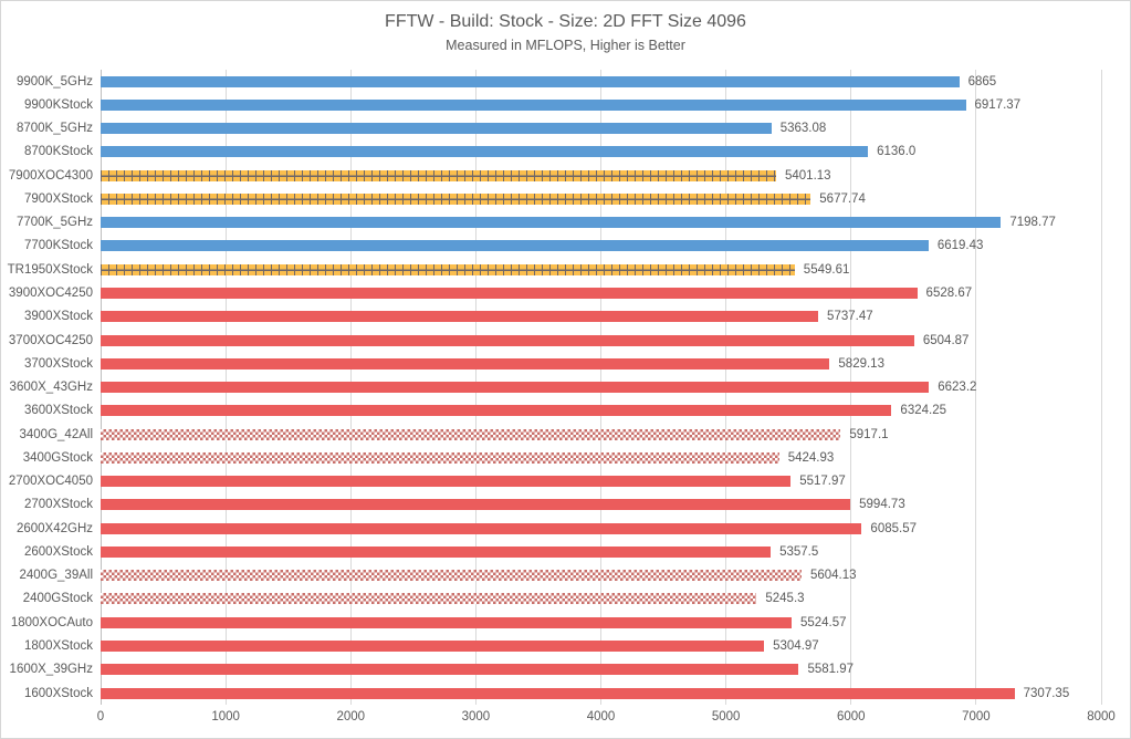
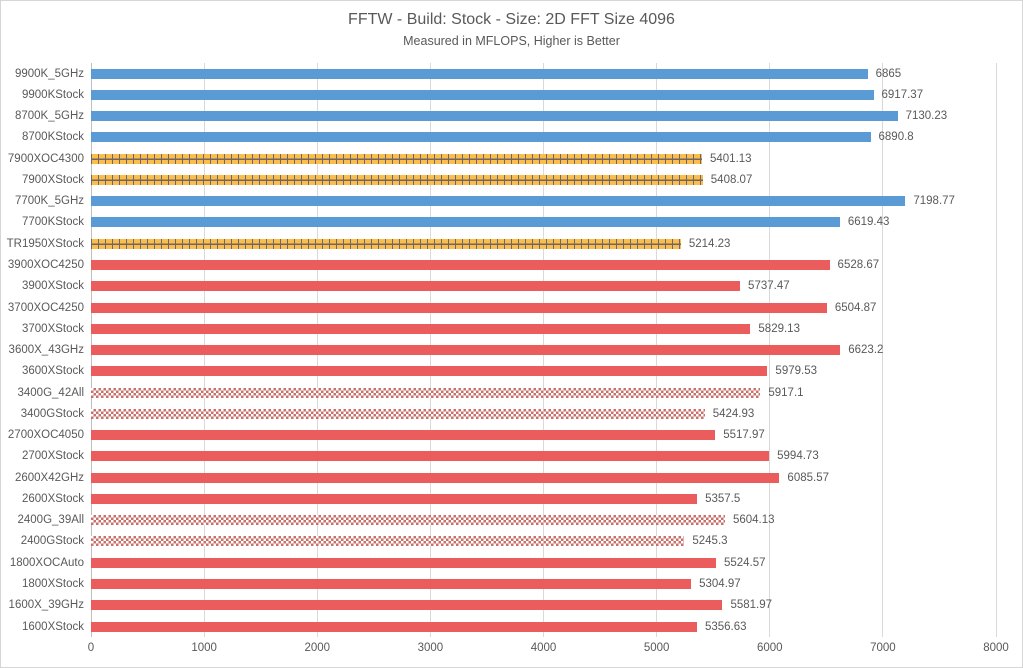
8700K_5GHz: 5363.08 -> 7130.23
8700KStock: 6136.0 -> 6890.8
7900XStock: 5677.74 -> 5408.07
TR1950XStock: 5549.61 -> 5214.23
3600XStock: 6324.25 -> 5979.53
1600XStock: 7307.35 -> 5356.63
